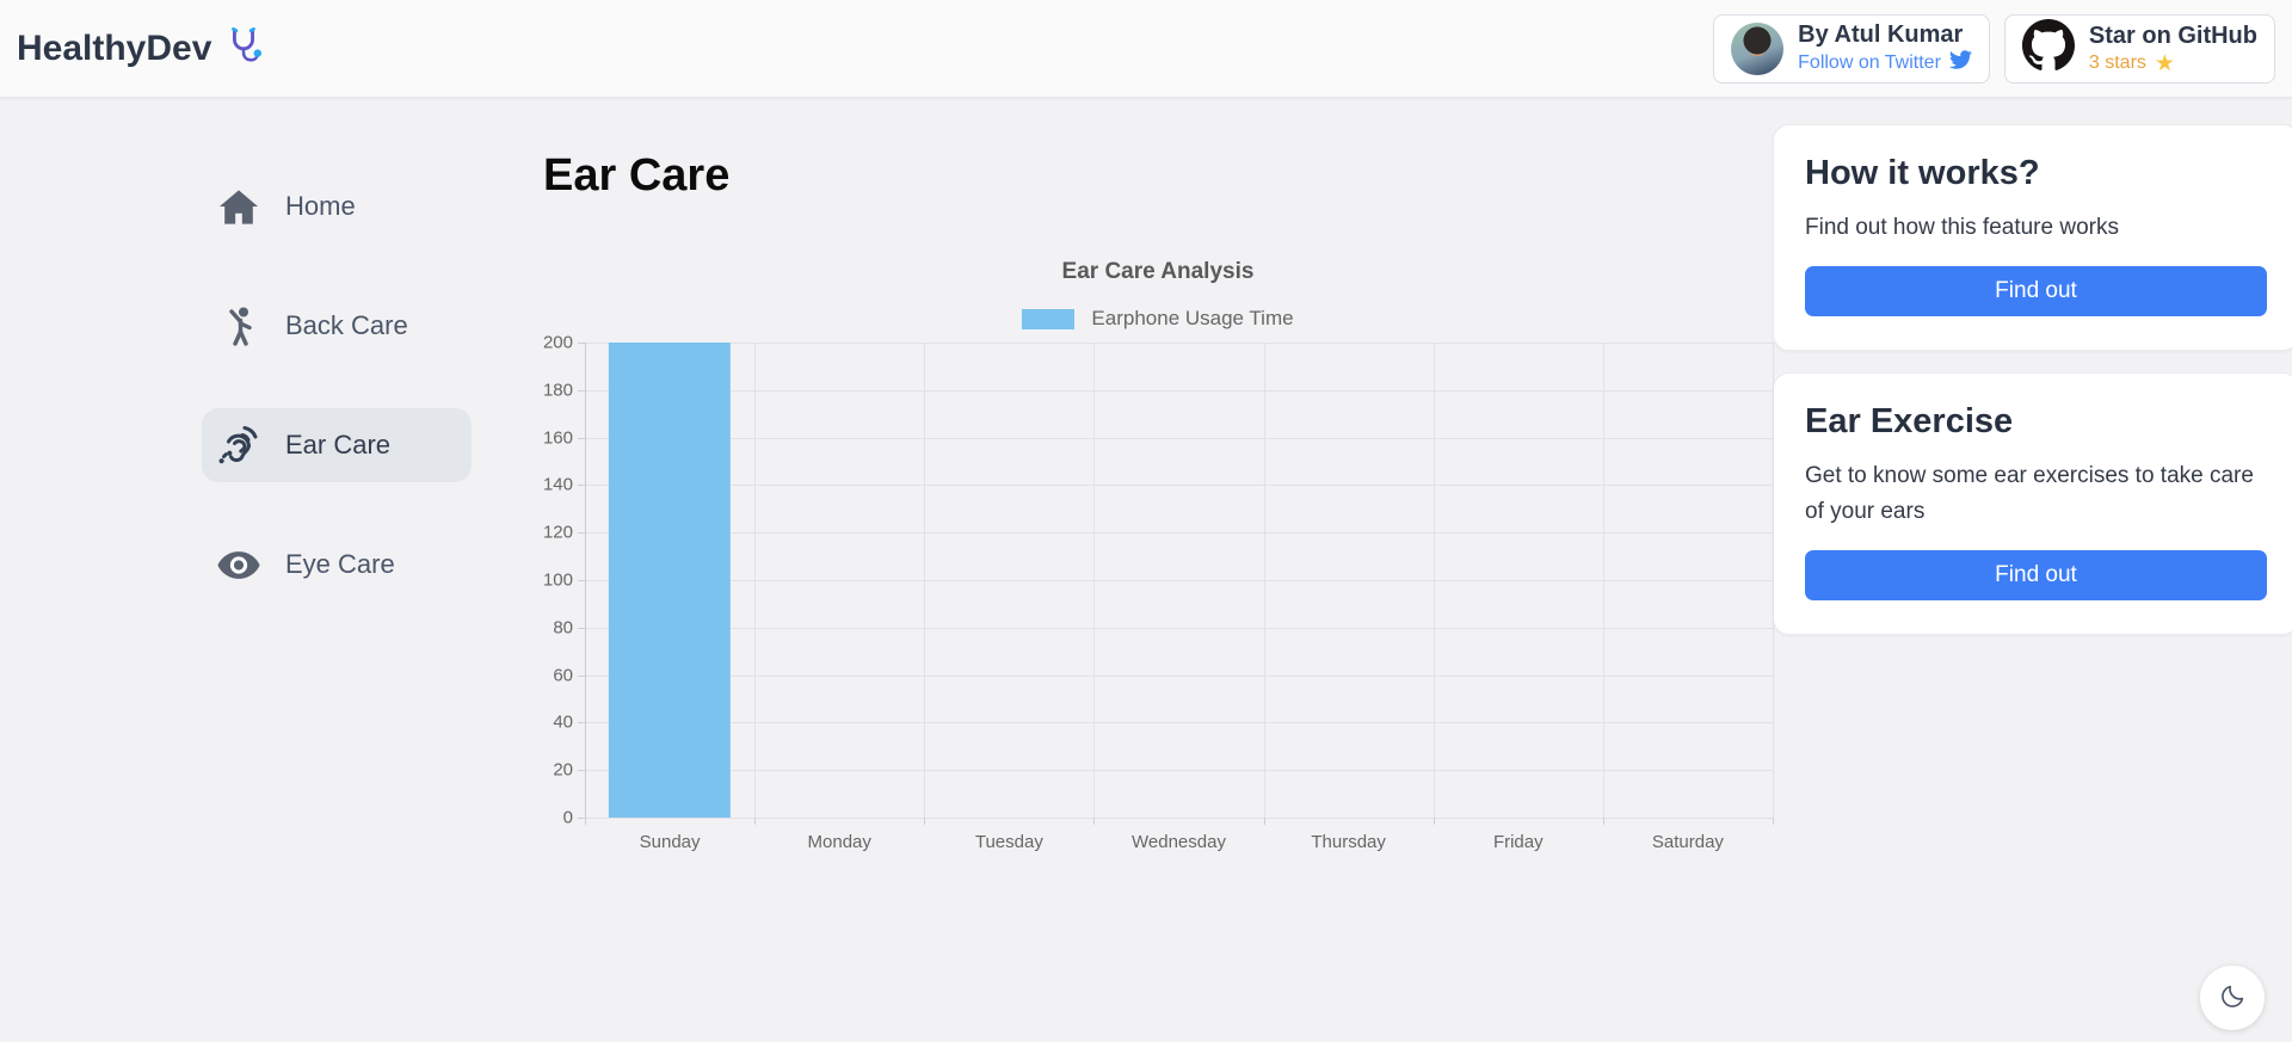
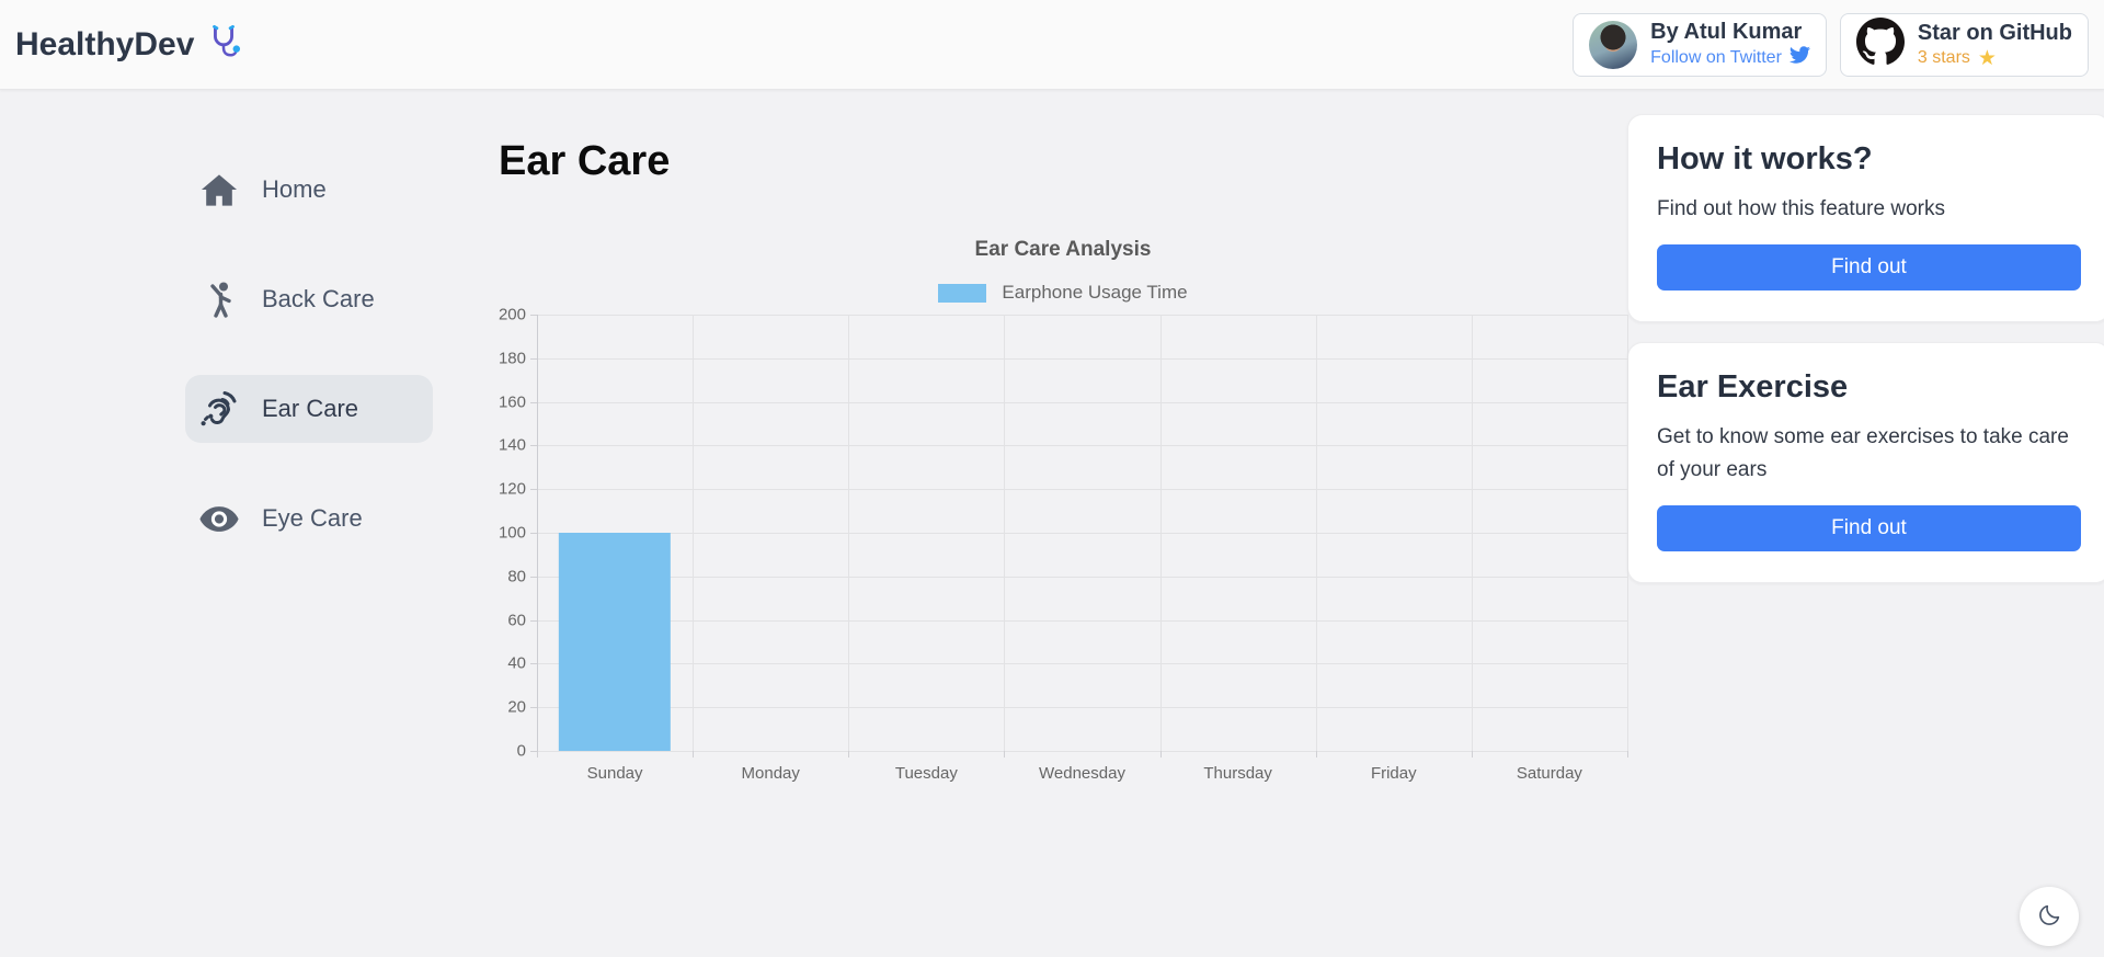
Sunday: 200 -> 100
